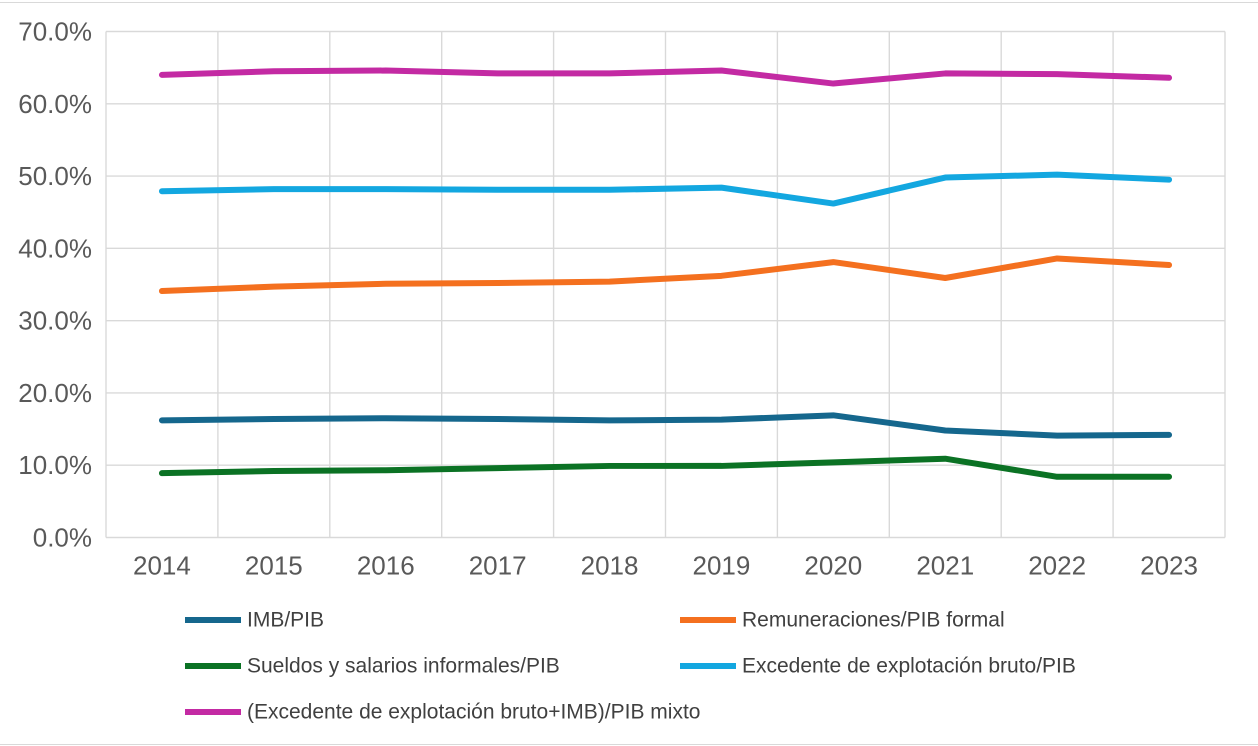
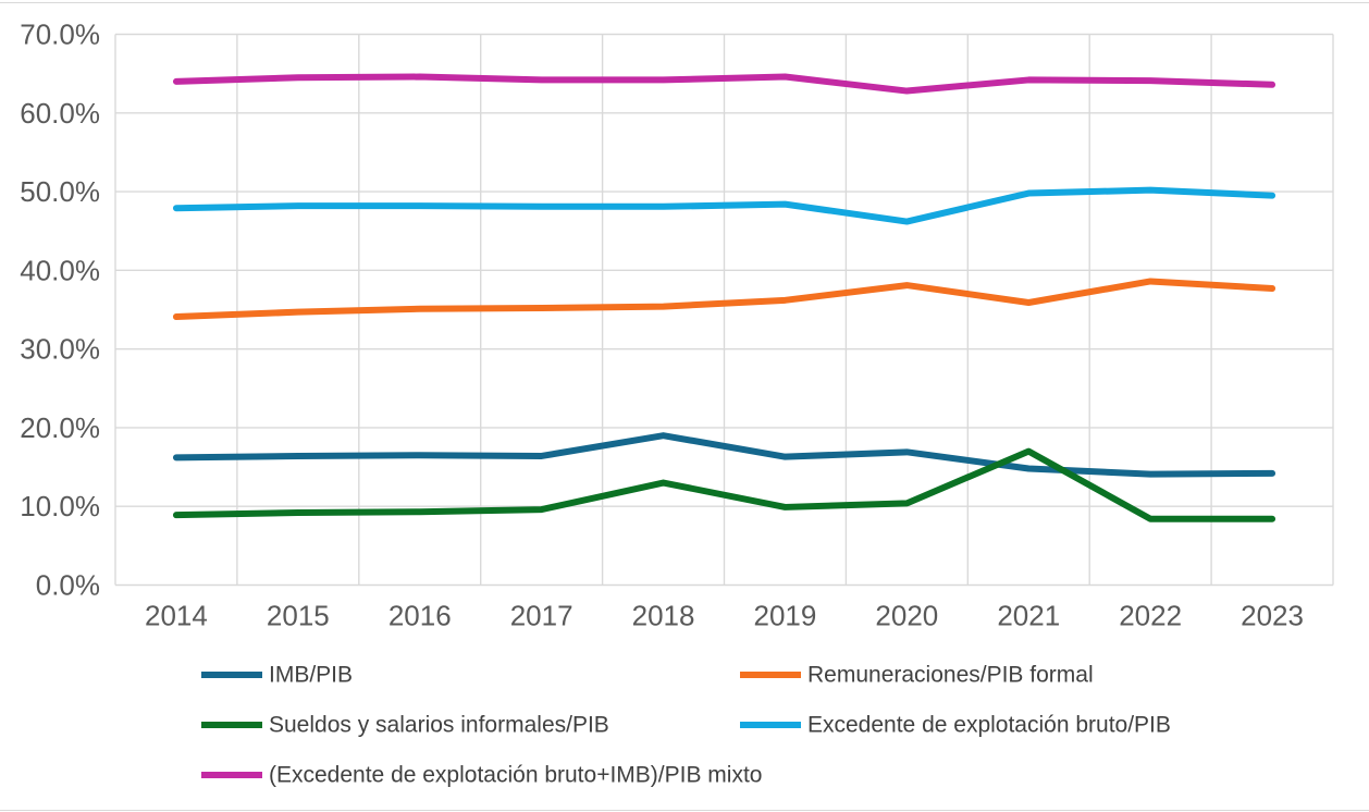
IMB/PIB/2018: 16% -> 19%
Sueldos y salarios informales/PIB/2018: 10% -> 13%
Sueldos y salarios informales/PIB/2021: 11% -> 17%
